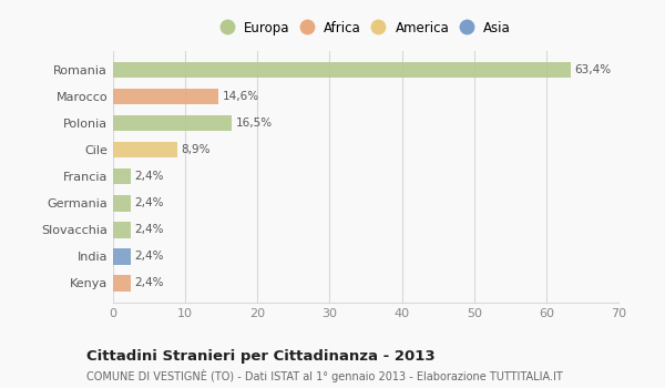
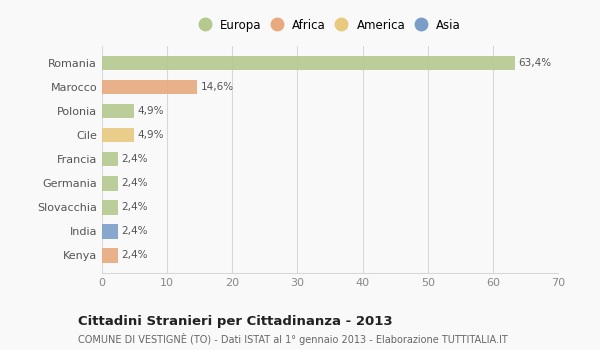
Polonia: 16,5% -> 4,9%
Cile: 8,9% -> 4,9%
